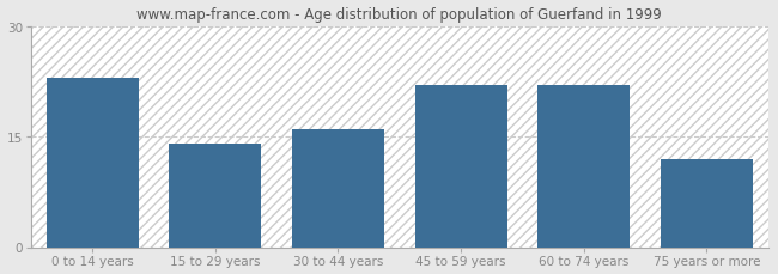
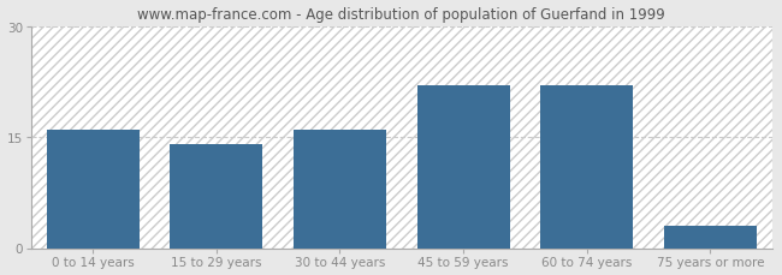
0 to 14 years: 23 -> 16
75 years or more: 12 -> 3
